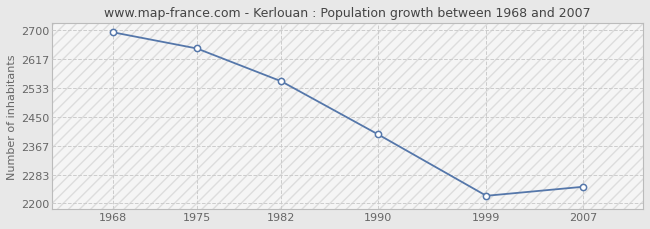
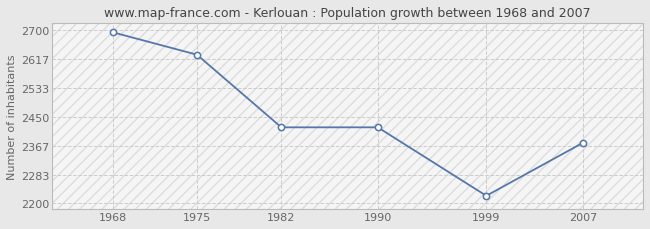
1975: 2648 -> 2630
1982: 2553 -> 2420
1990: 2400 -> 2420
2007: 2248 -> 2375
